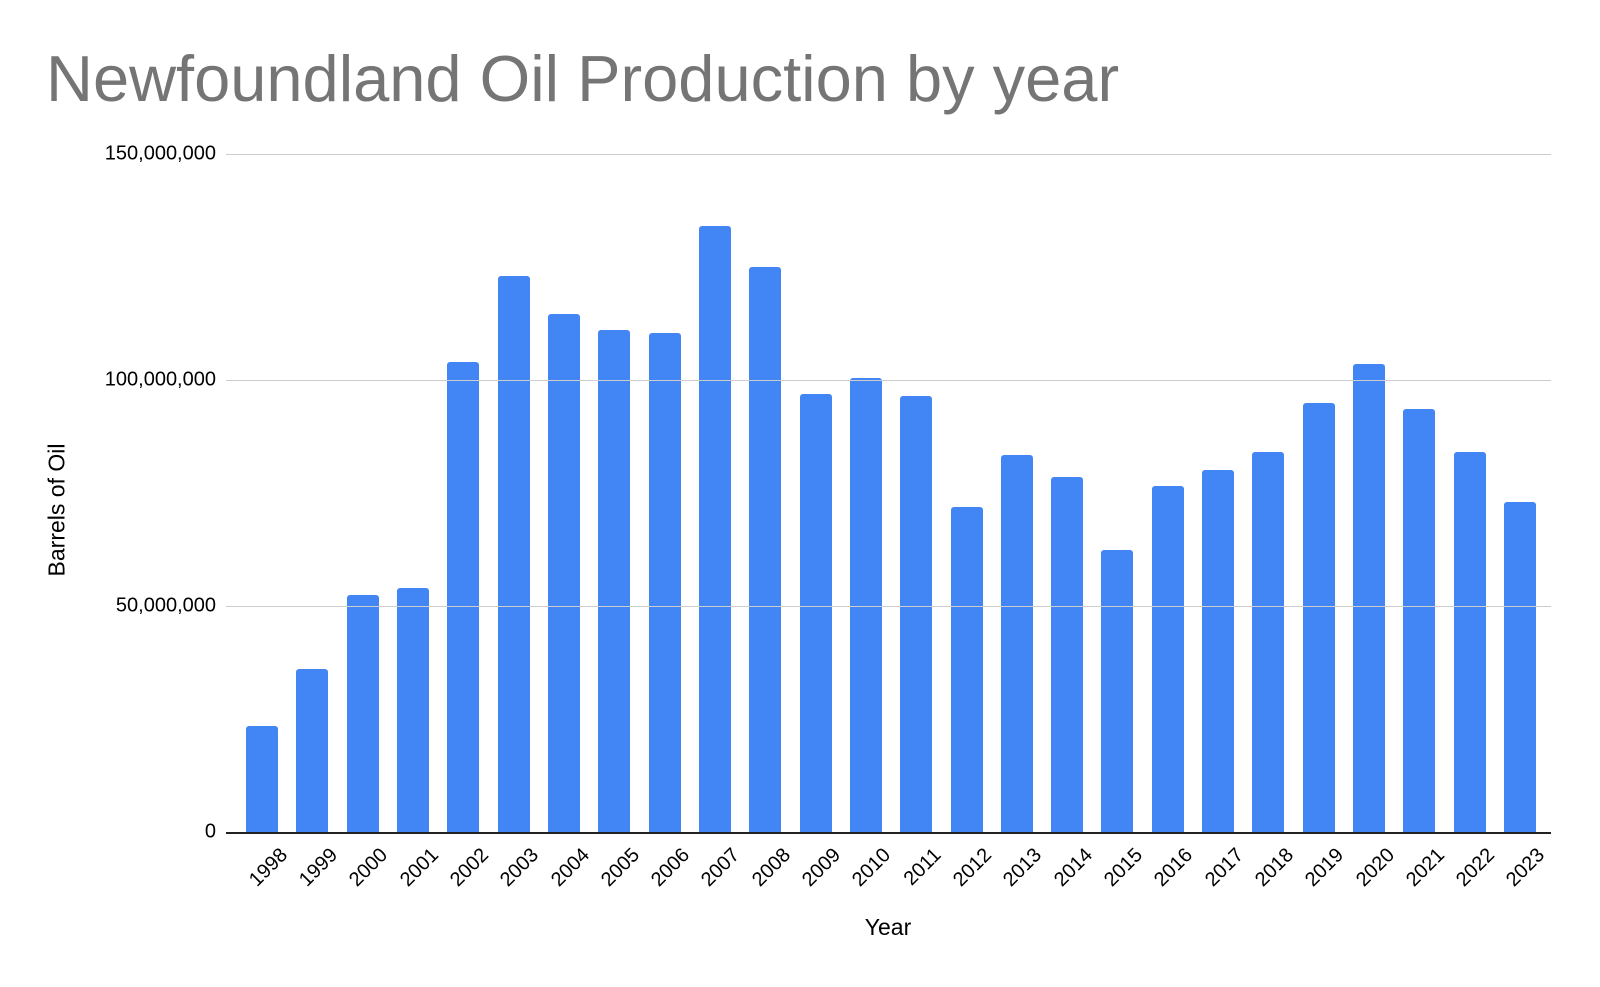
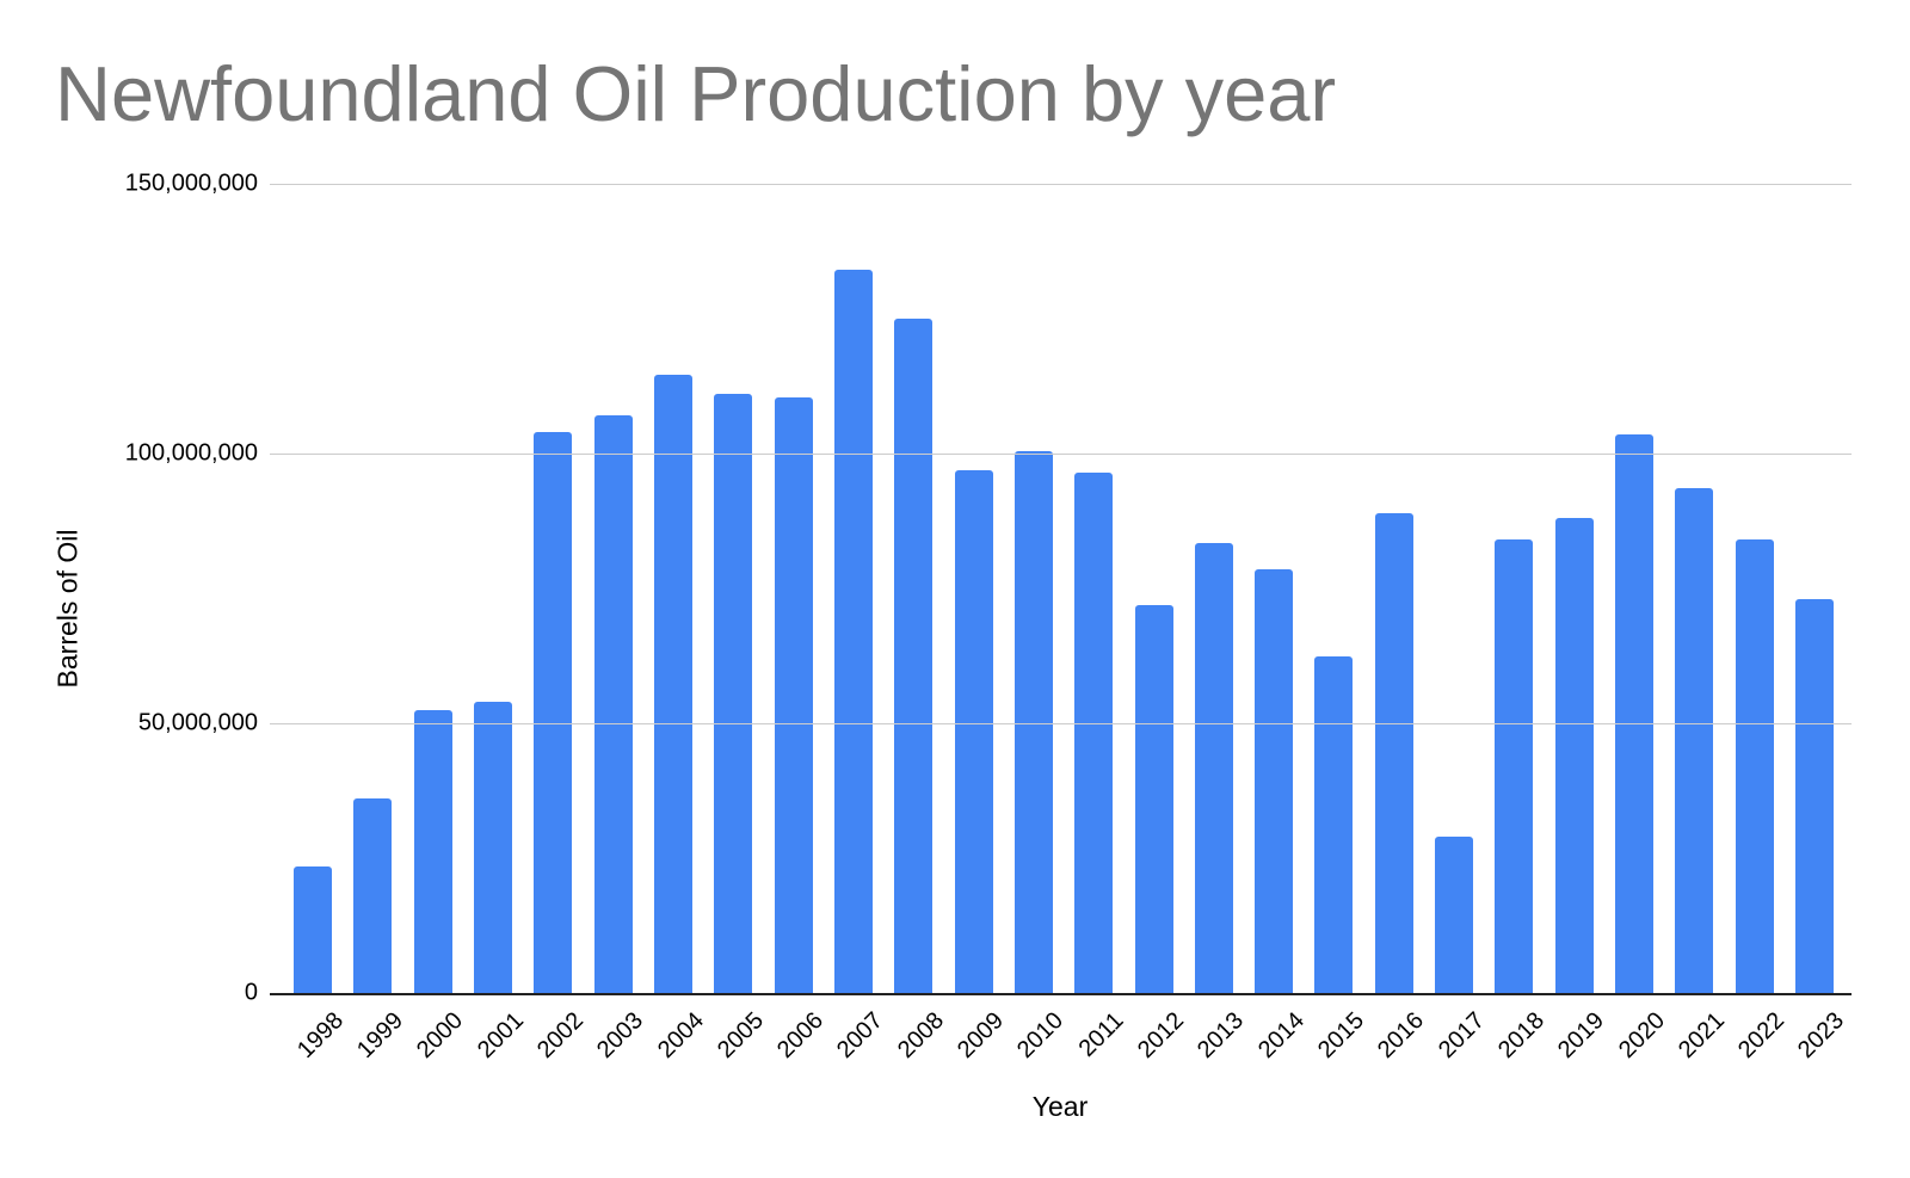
2003: 123000000 -> 107000000
2016: 76000000 -> 89000000
2017: 80000000 -> 29000000
2019: 95000000 -> 88000000
